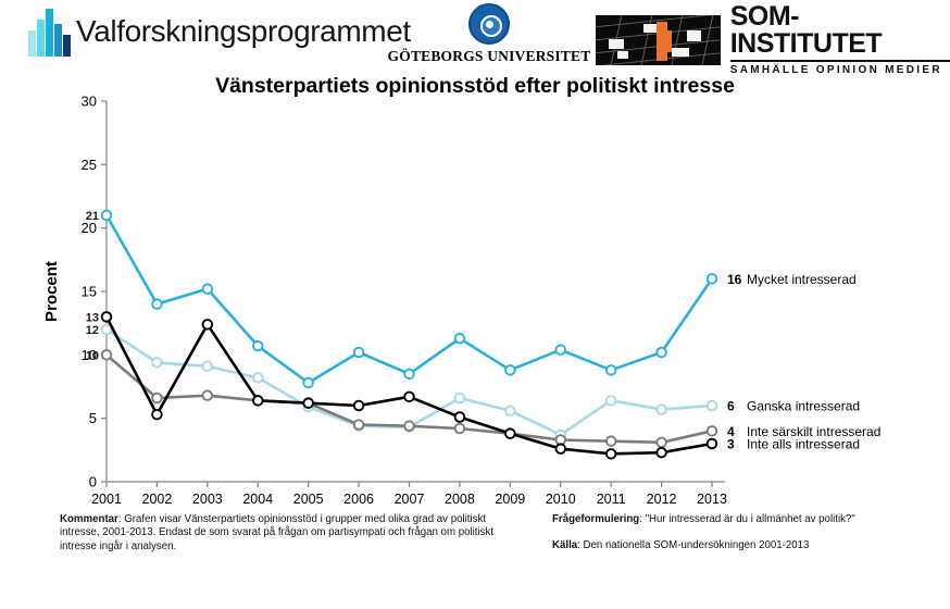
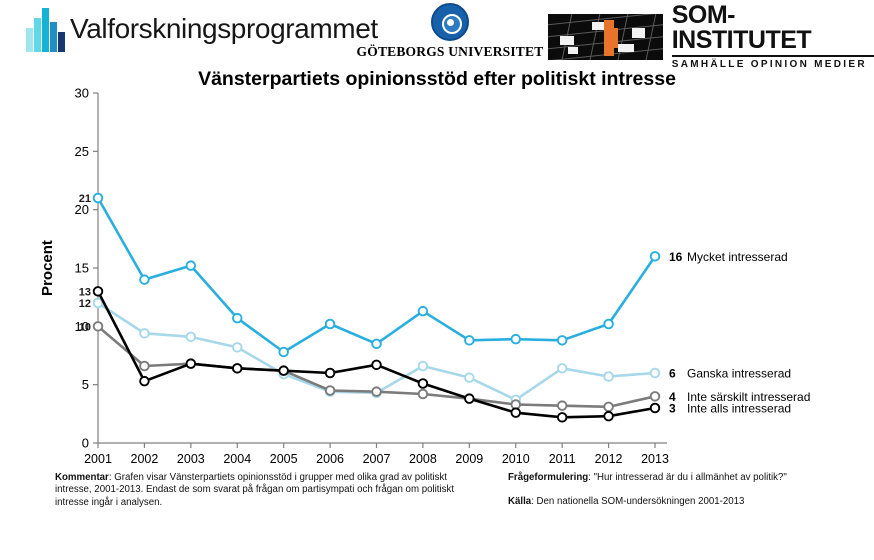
Inte alls intresserad/2003: 12.4 -> 6.8
Mycket intresserad/2010: 10.4 -> 8.9
